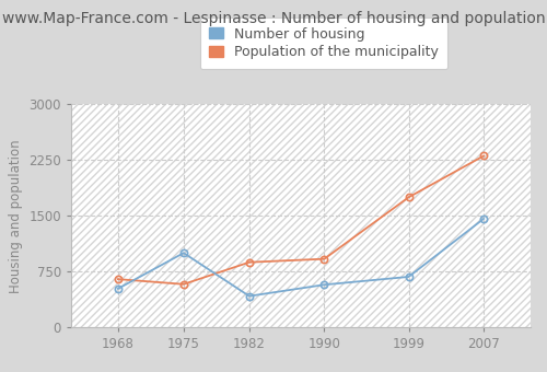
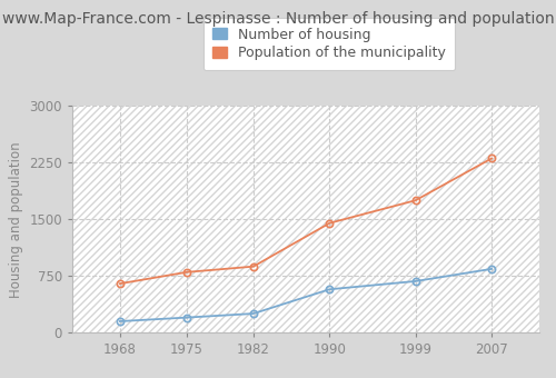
Number of housing/1968: 520 -> 150
Number of housing/1975: 1000 -> 200
Population of the municipality/1975: 580 -> 800
Number of housing/1982: 420 -> 250
Population of the municipality/1990: 920 -> 1450
Number of housing/2007: 1460 -> 840
